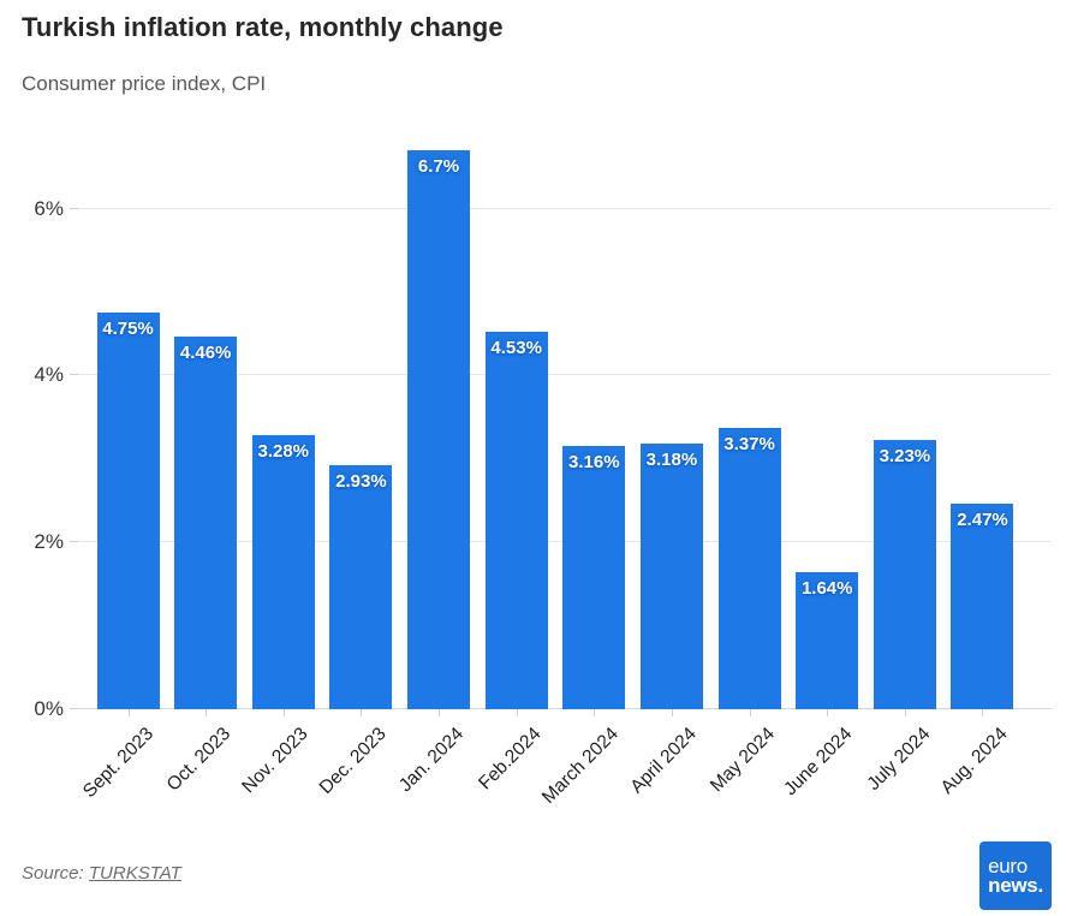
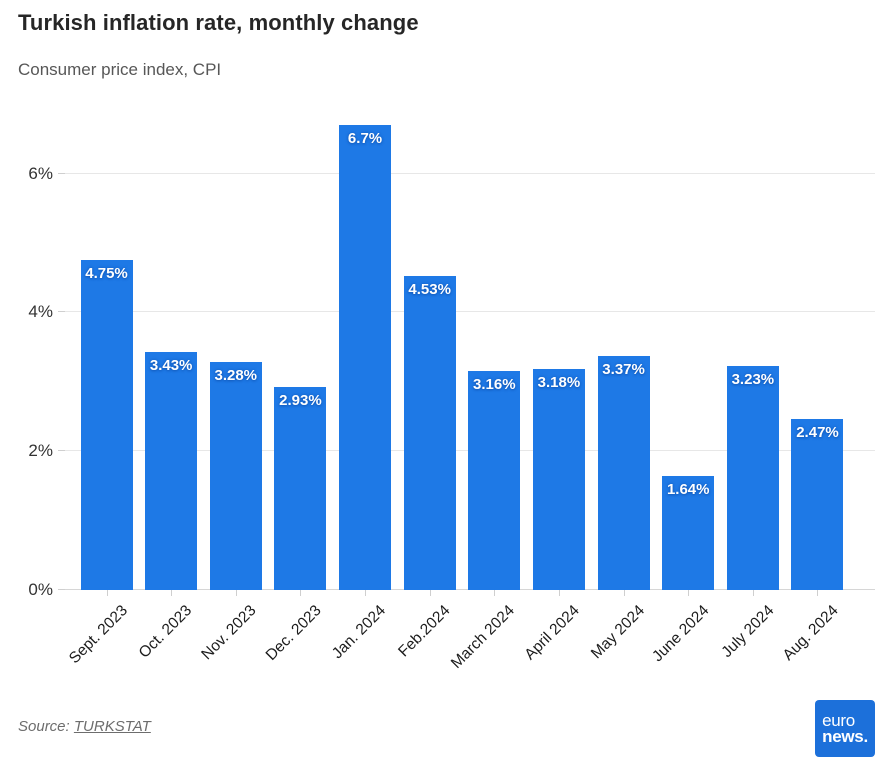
Oct. 2023: 4.46% -> 3.43%
